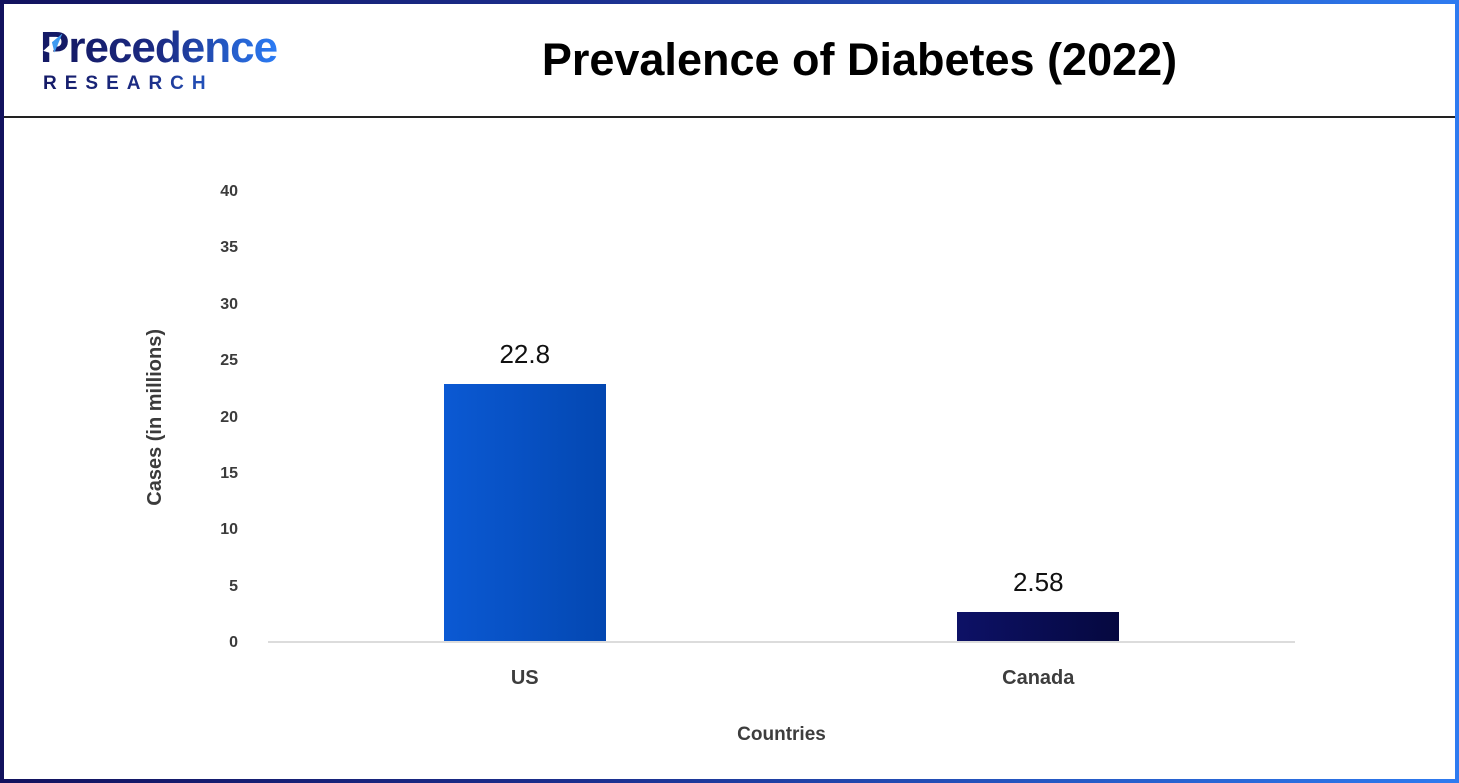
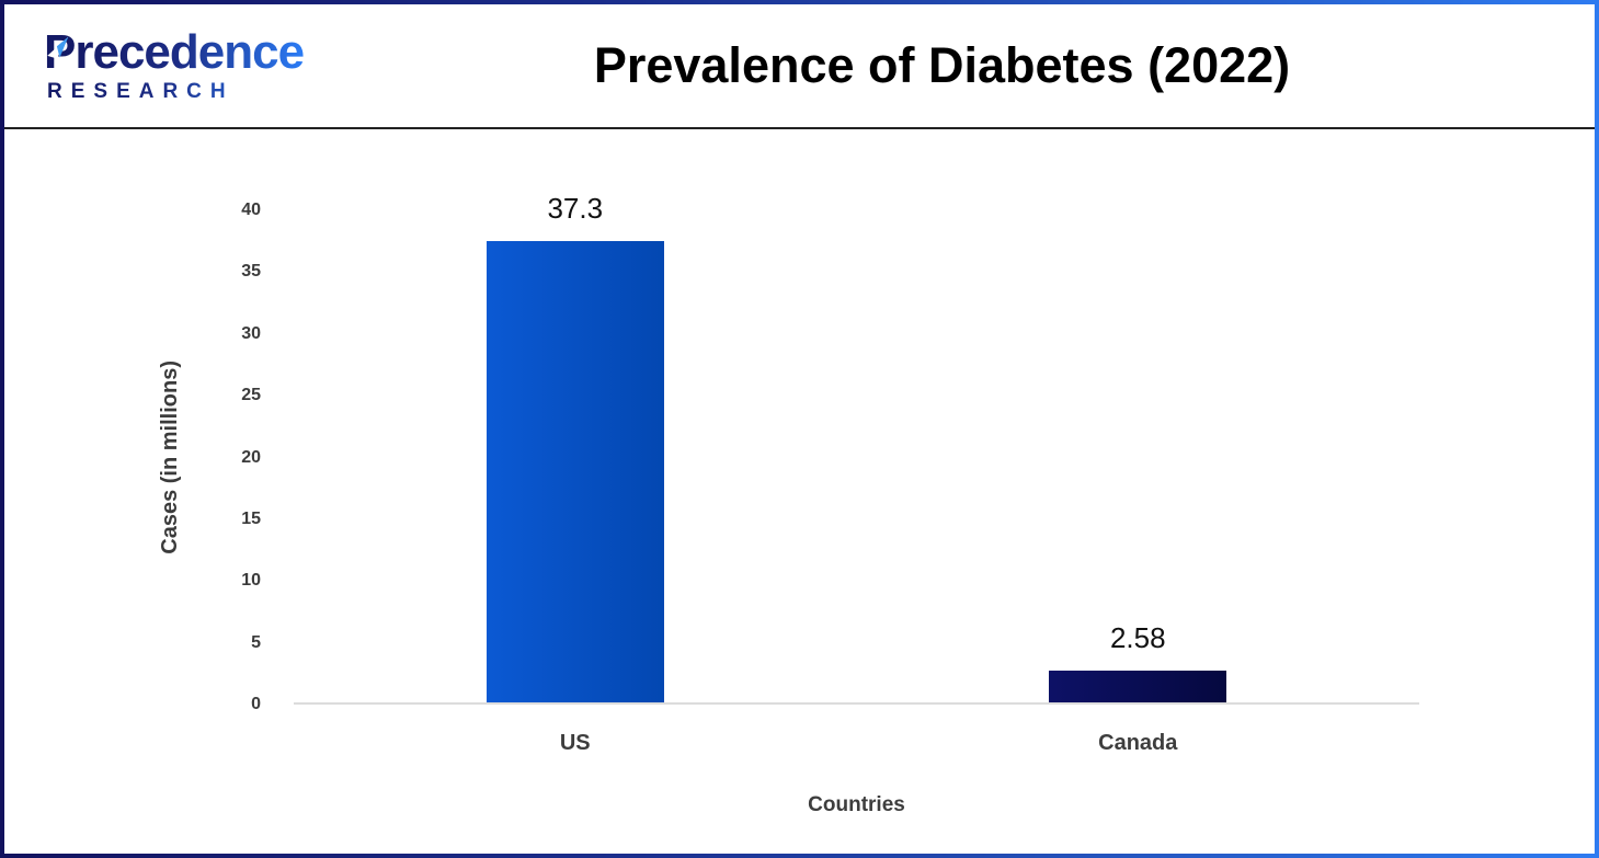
US: 22.8 -> 37.3
